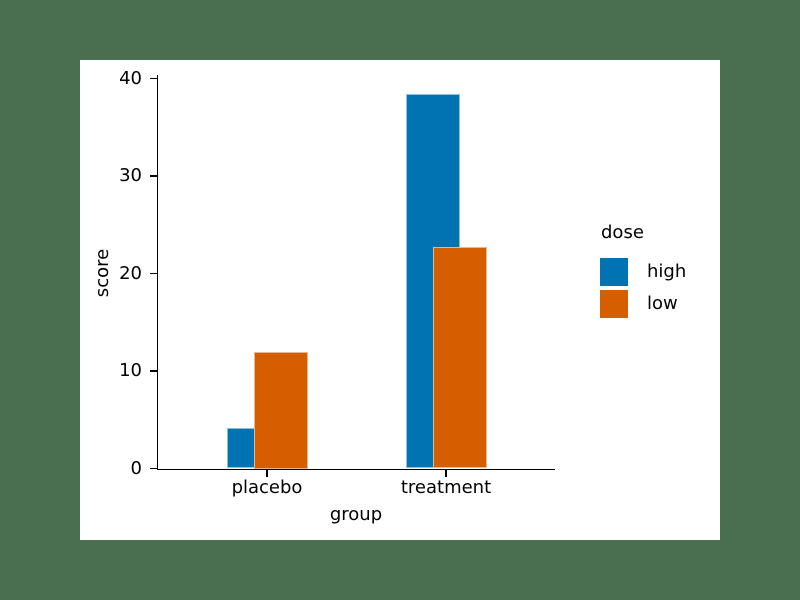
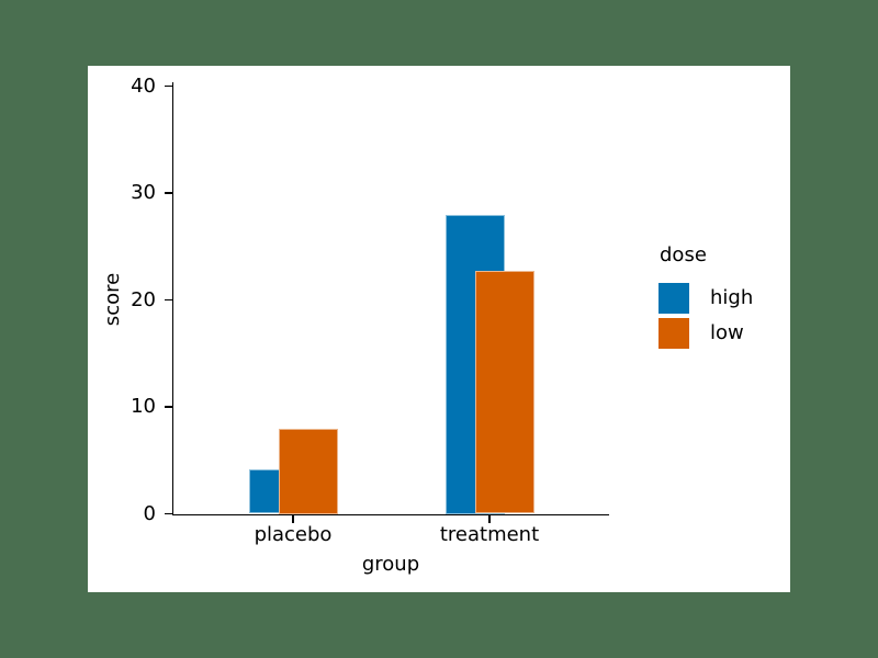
low/placebo: 12 -> 8
high/treatment: 38 -> 28
